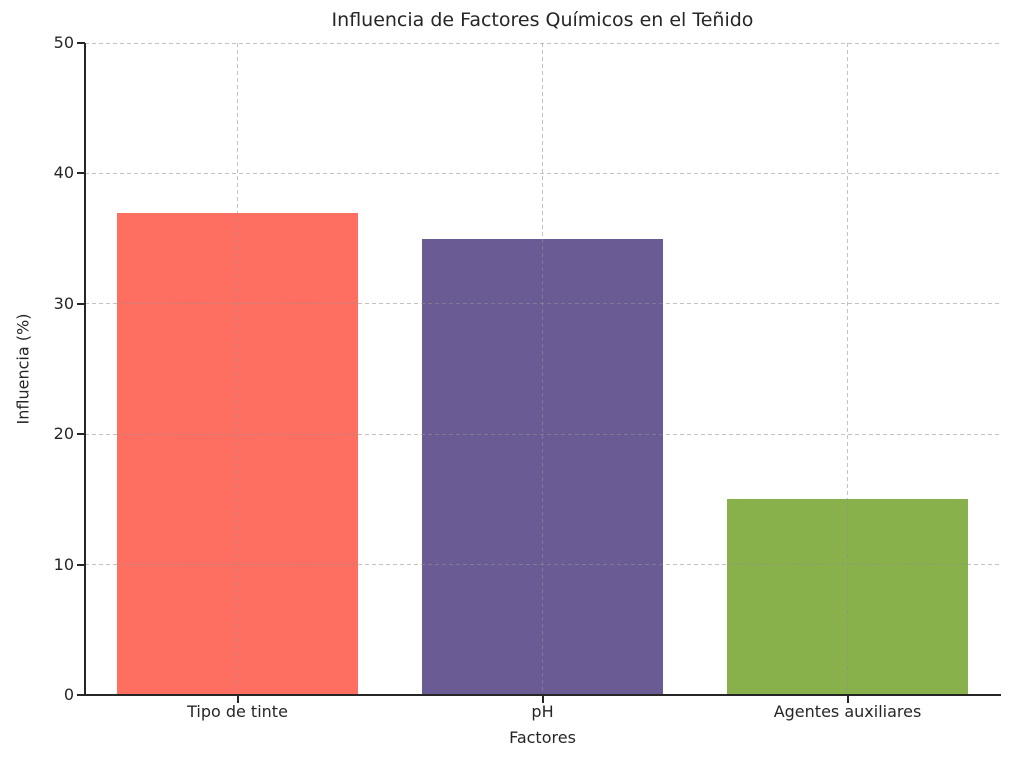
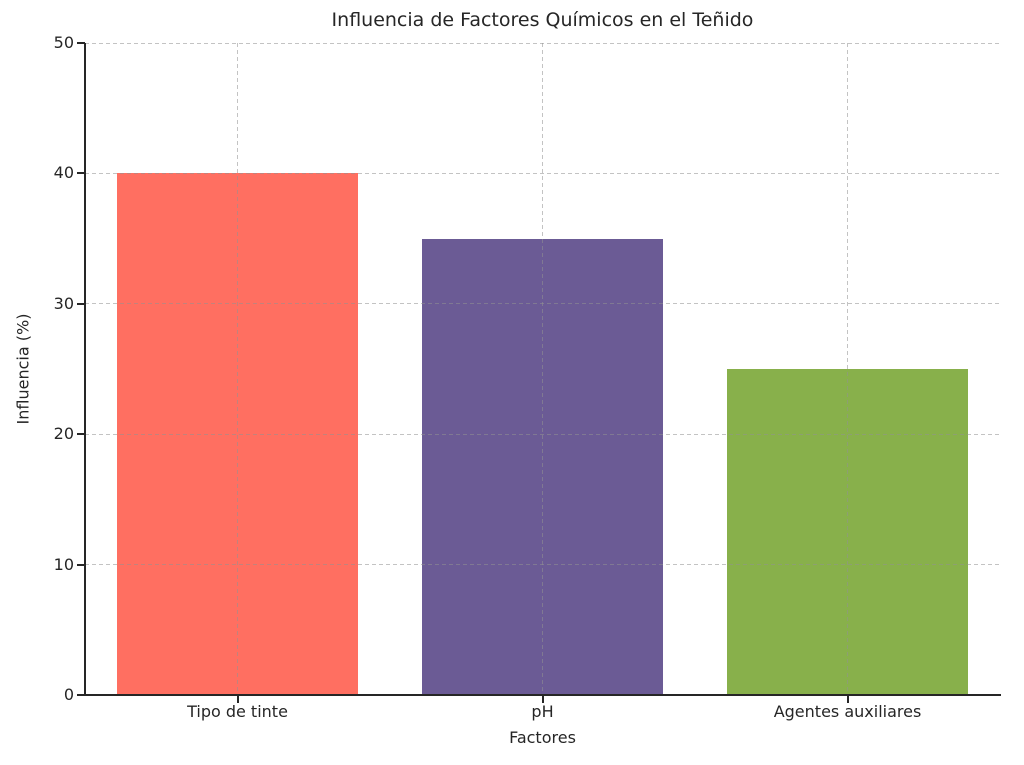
Tipo de tinte: 37 -> 40
Agentes auxiliares: 15 -> 25
